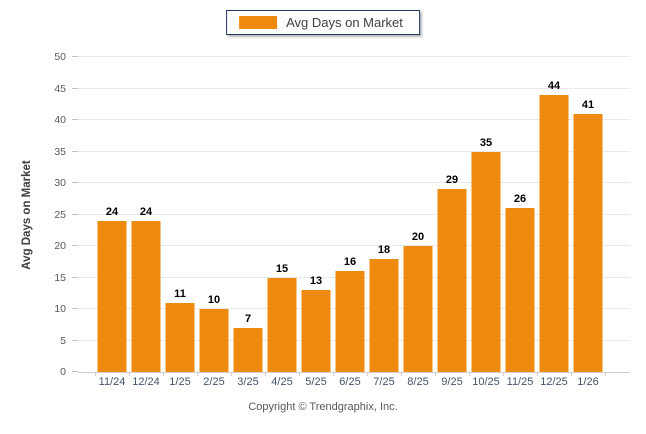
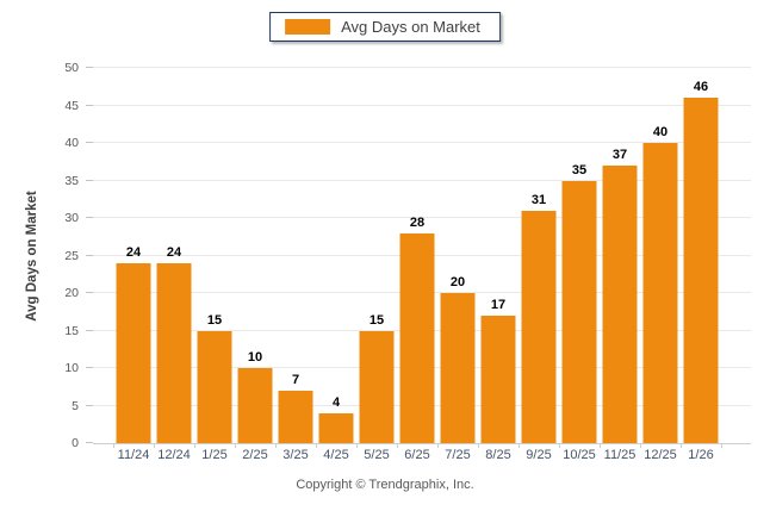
1/25: 11 -> 15
4/25: 15 -> 4
5/25: 13 -> 15
6/25: 16 -> 28
7/25: 18 -> 20
8/25: 20 -> 17
9/25: 29 -> 31
11/25: 26 -> 37
12/25: 44 -> 40
1/26: 41 -> 46
